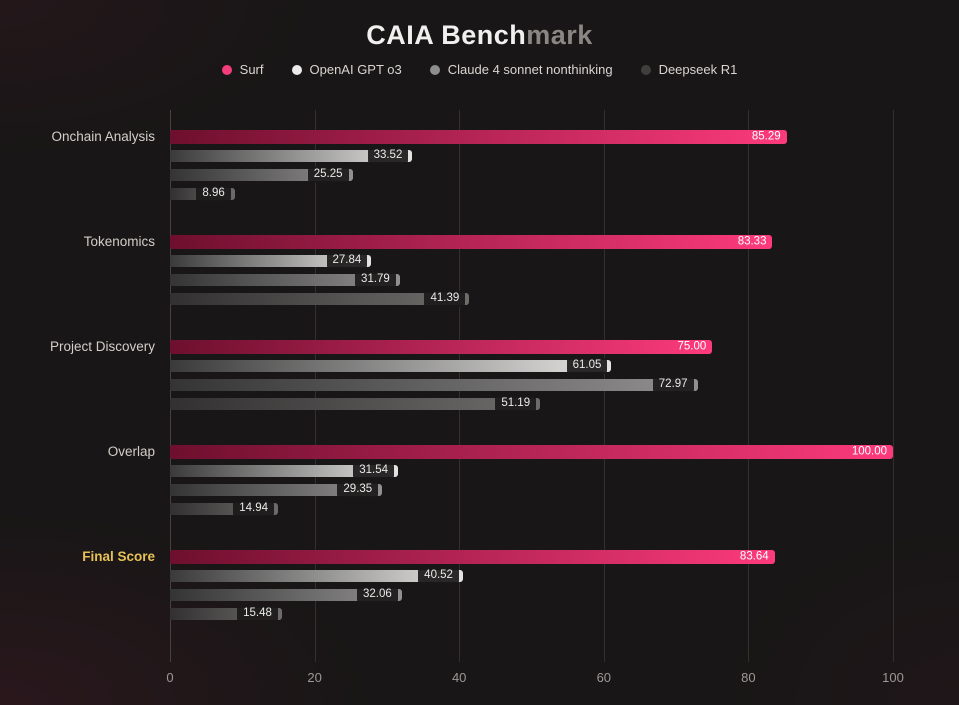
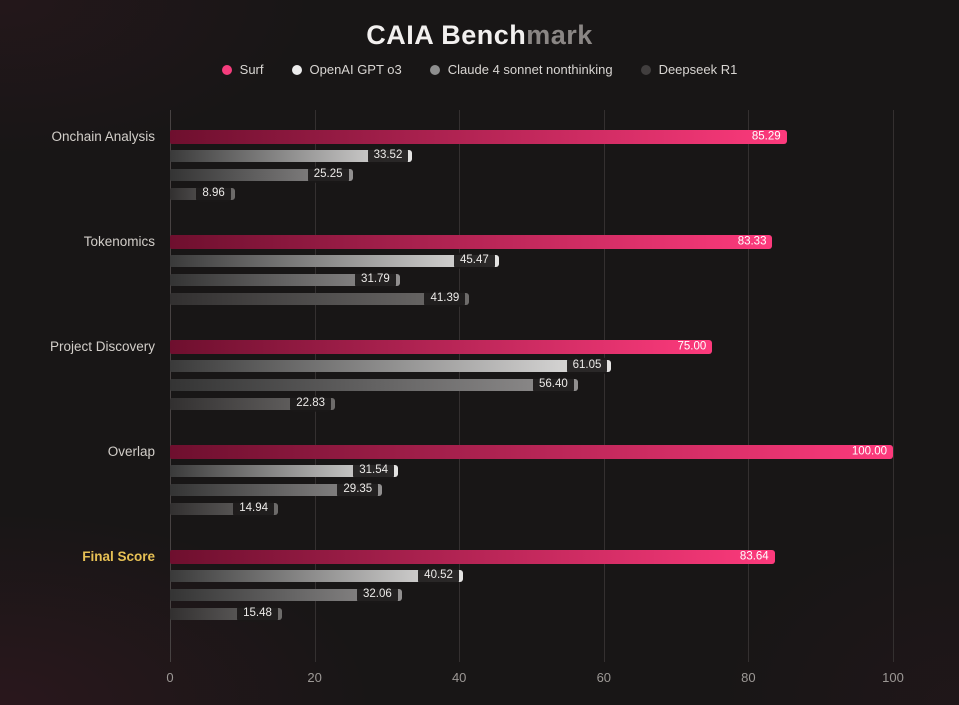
OpenAI GPT o3/Tokenomics: 27.84 -> 45.47
Claude 4 sonnet nonthinking/Project Discovery: 72.97 -> 56.40
Deepseek R1/Project Discovery: 51.19 -> 22.83
